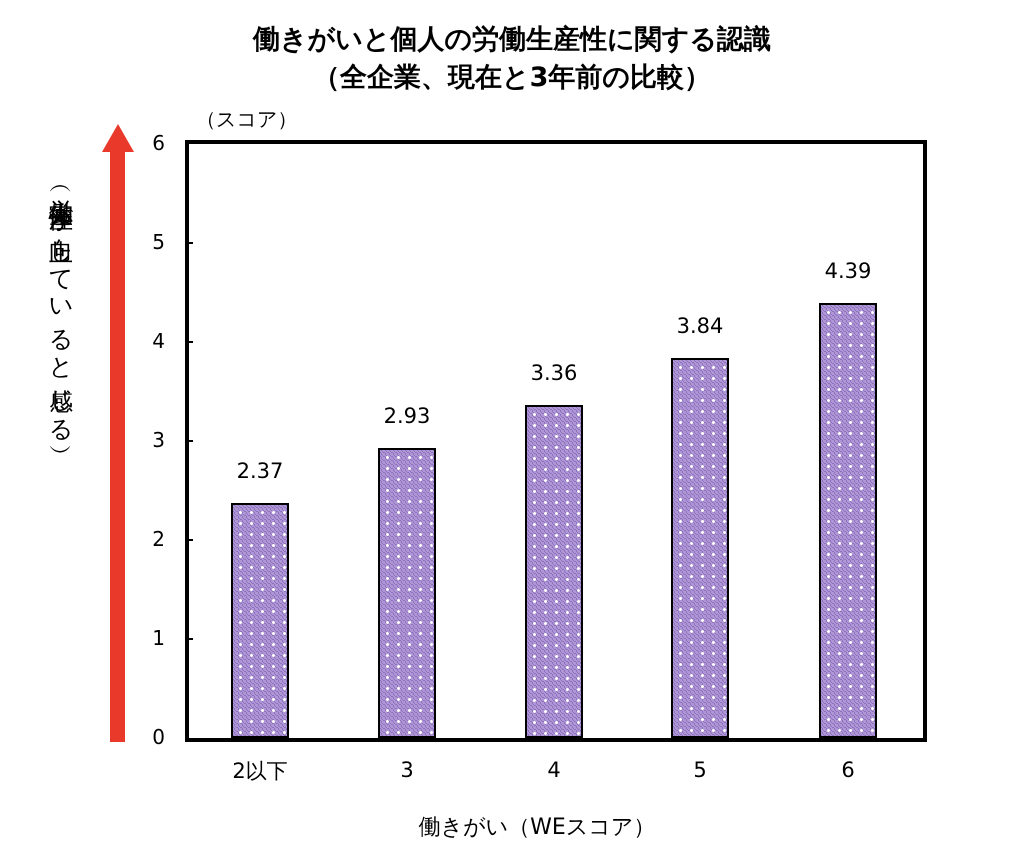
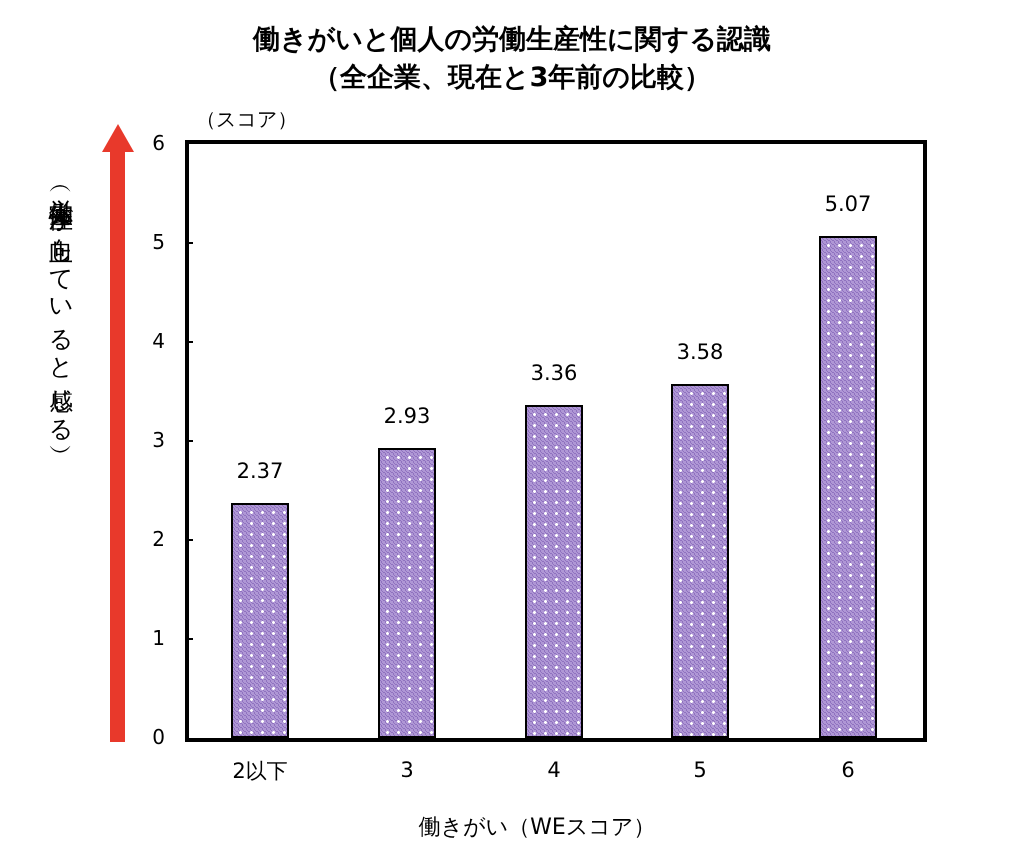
5: 3.84 -> 3.58
6: 4.39 -> 5.07
